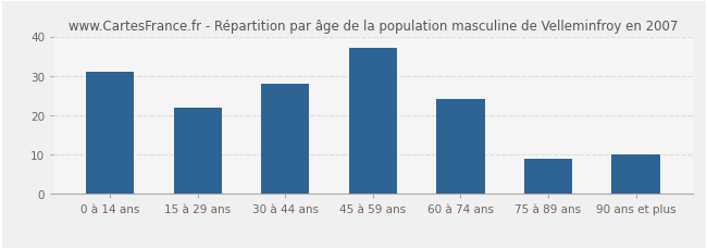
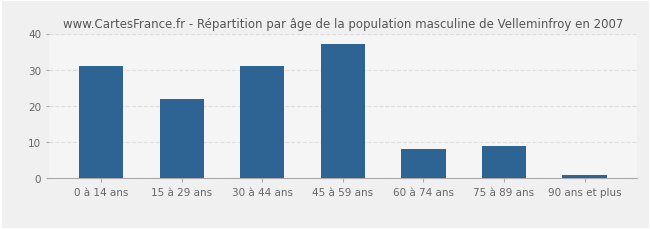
30 à 44 ans: 28 -> 31
60 à 74 ans: 24 -> 8
90 ans et plus: 10 -> 1
